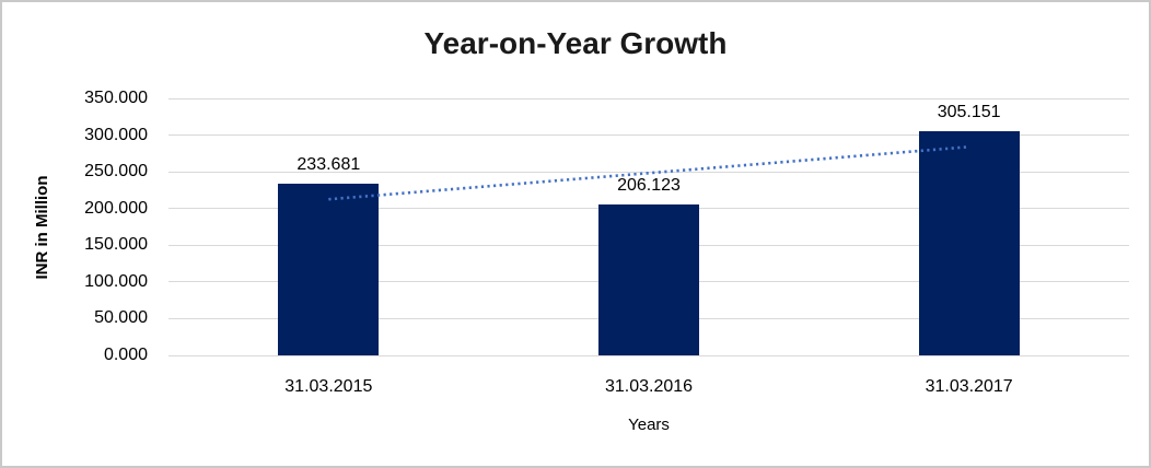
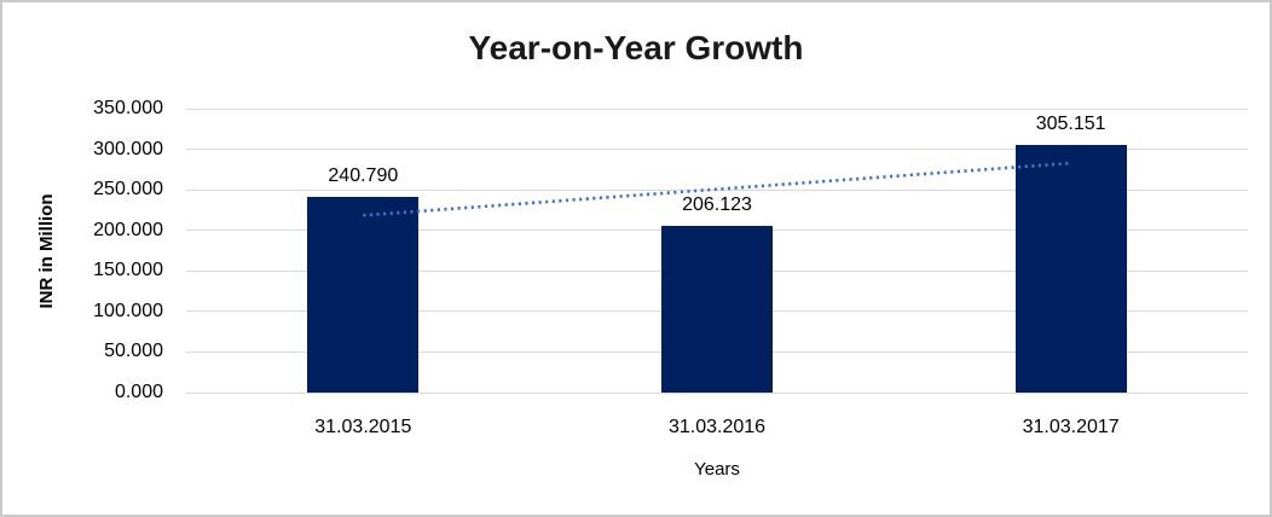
31.03.2015: 233.681 -> 240.790
